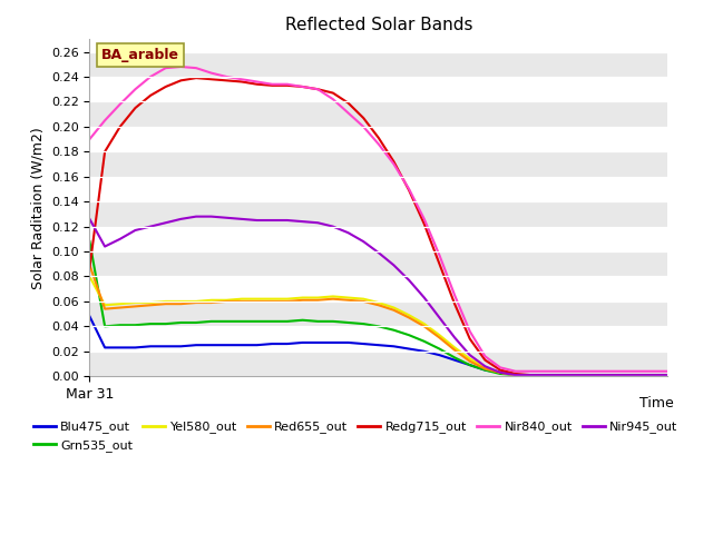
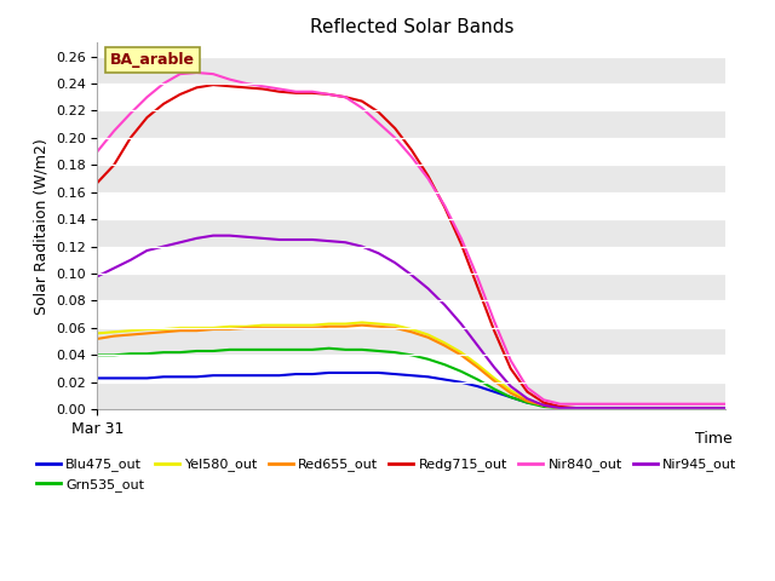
Blu475_out/Mar 31: 0.048 -> 0.023
Grn535_out/Mar 31: 0.108 -> 0.040
Yel580_out/Mar 31: 0.080 -> 0.056
Red655_out/Mar 31: 0.089 -> 0.052
Redg715_out/Mar 31: 0.087 -> 0.167
Nir945_out/Mar 31: 0.126 -> 0.098
